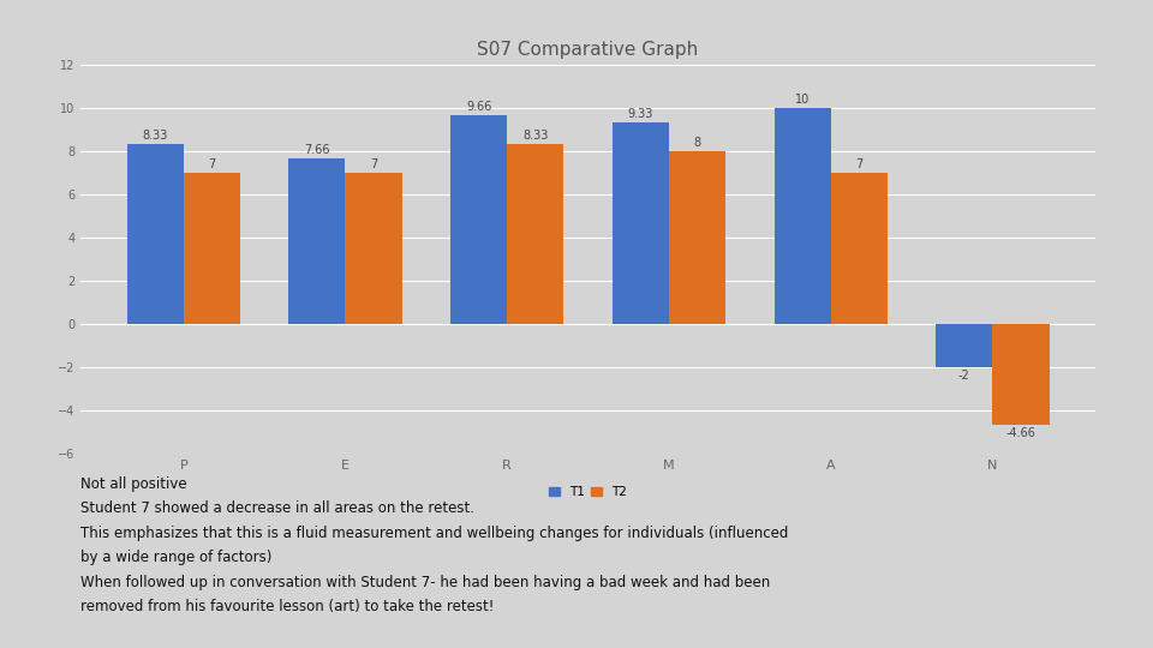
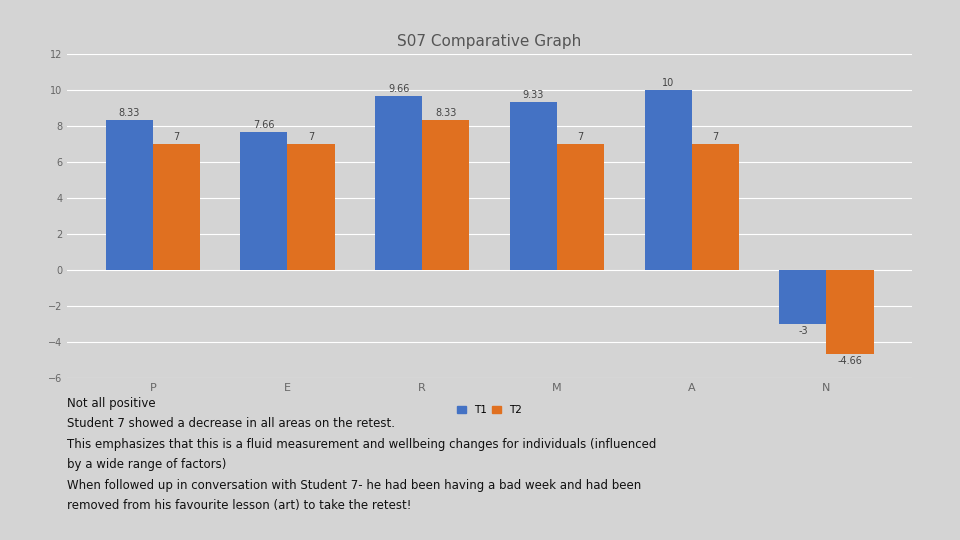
T2/M: 8 -> 7
T1/N: -2 -> -3
